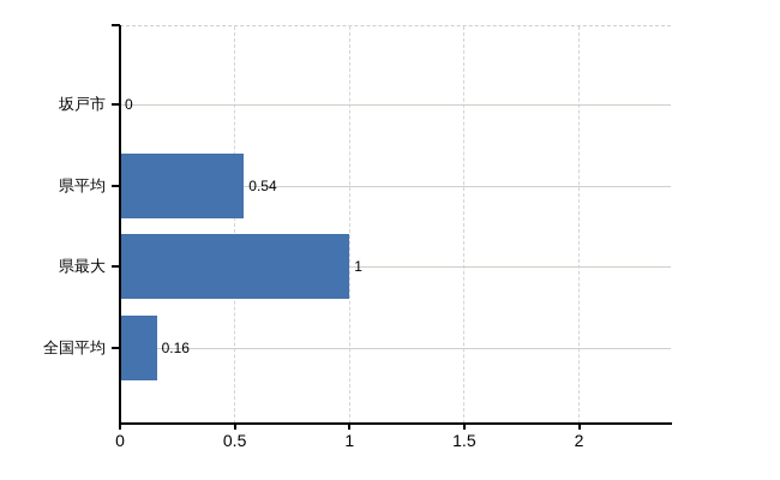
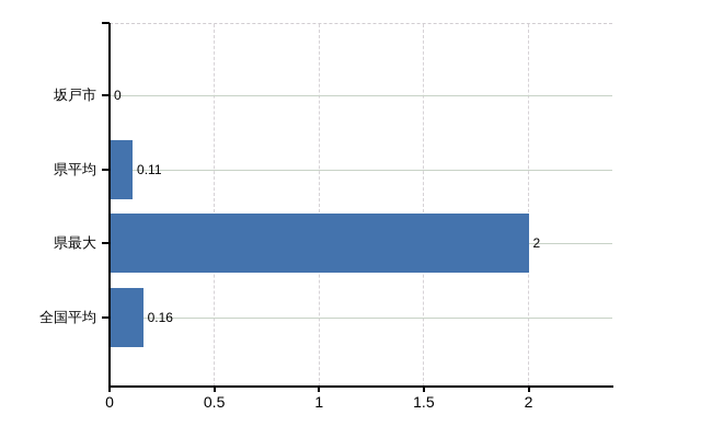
県平均: 0.54 -> 0.11
県最大: 1 -> 2
